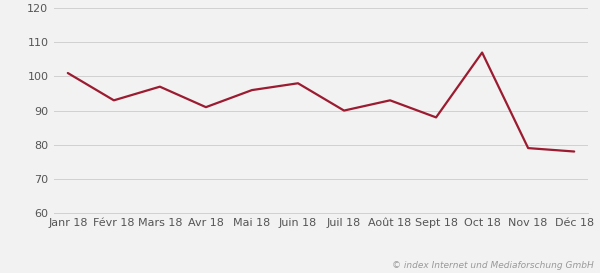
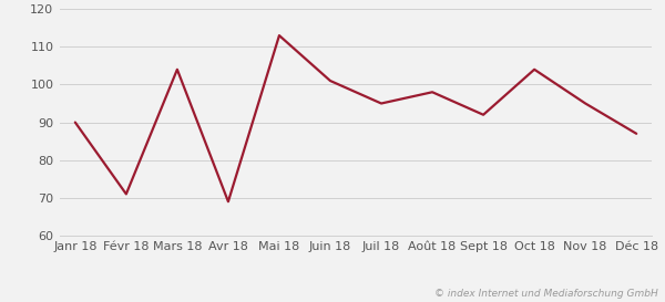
Janr 18: 101 -> 90
Févr 18: 93 -> 71
Mars 18: 97 -> 104
Avr 18: 91 -> 69
Mai 18: 96 -> 113
Juin 18: 98 -> 101
Juil 18: 90 -> 95
Août 18: 93 -> 98
Sept 18: 88 -> 92
Oct 18: 107 -> 104
Nov 18: 79 -> 95
Déc 18: 78 -> 87
